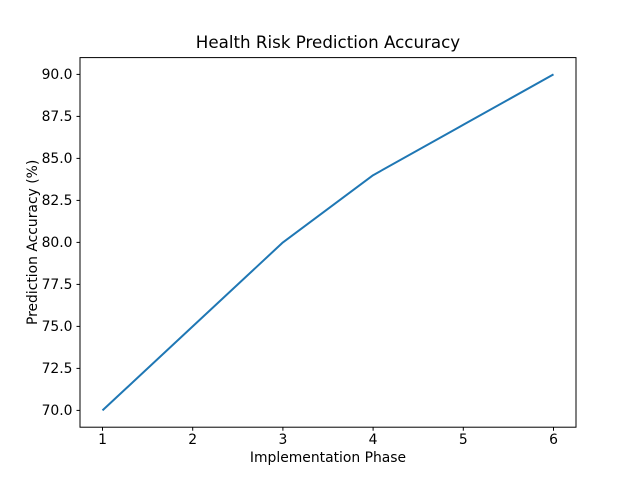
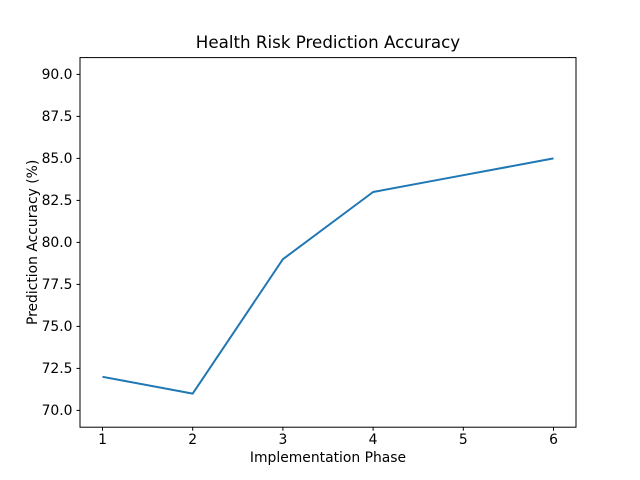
1: 70 -> 72
2: 75 -> 71
3: 80 -> 79
4: 84 -> 83
5: 87 -> 84
6: 90 -> 85
